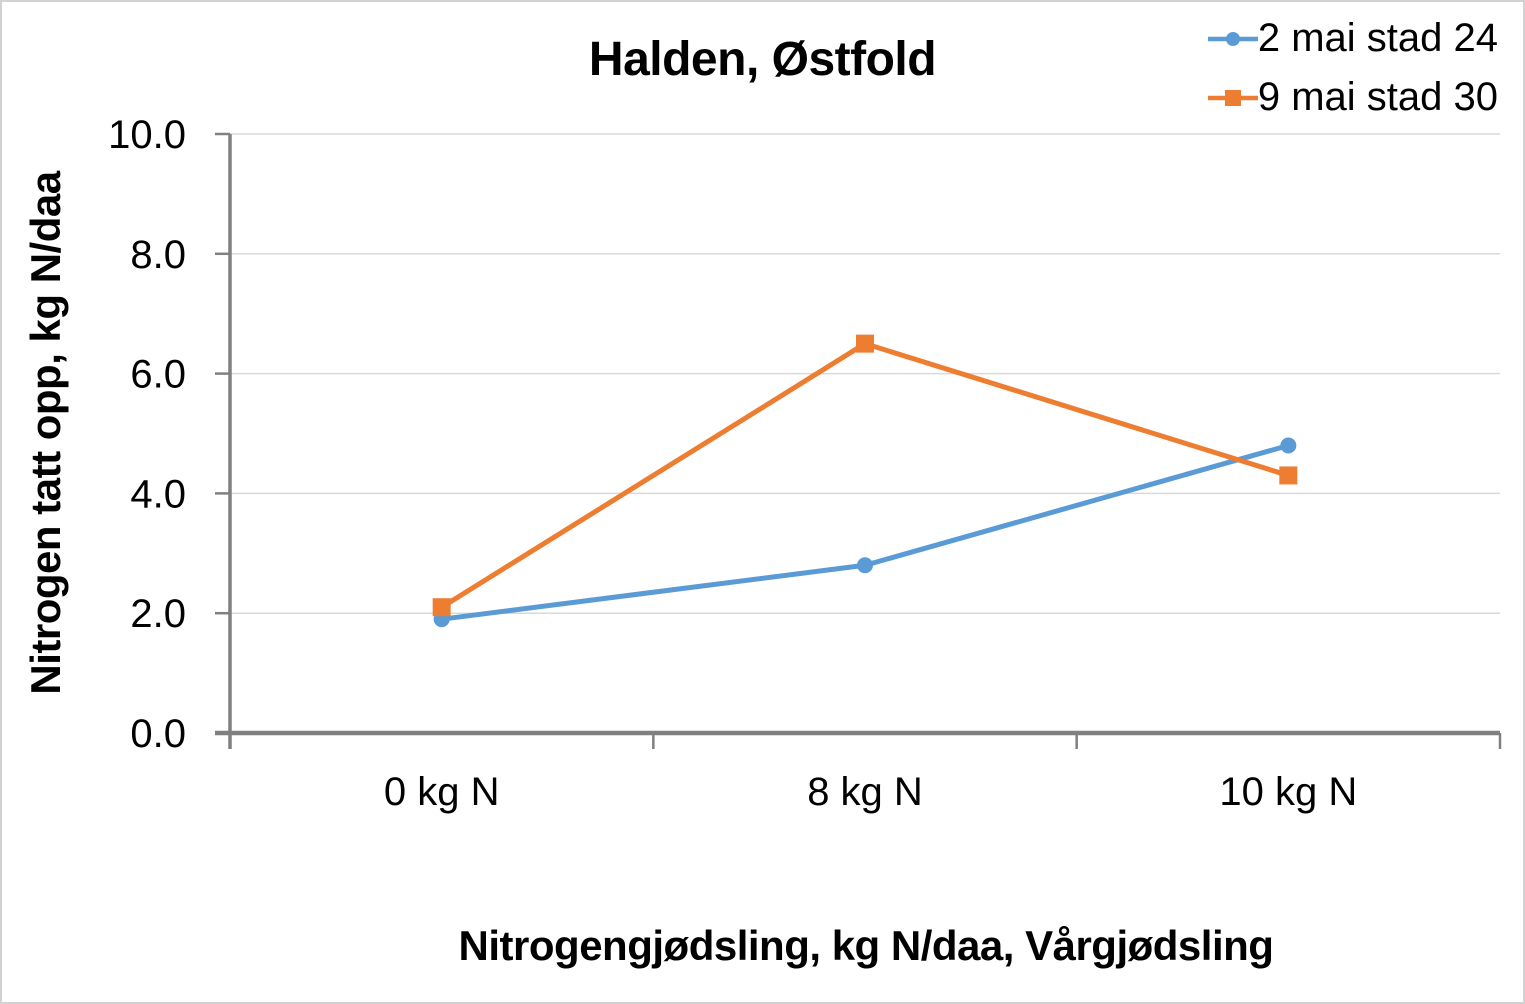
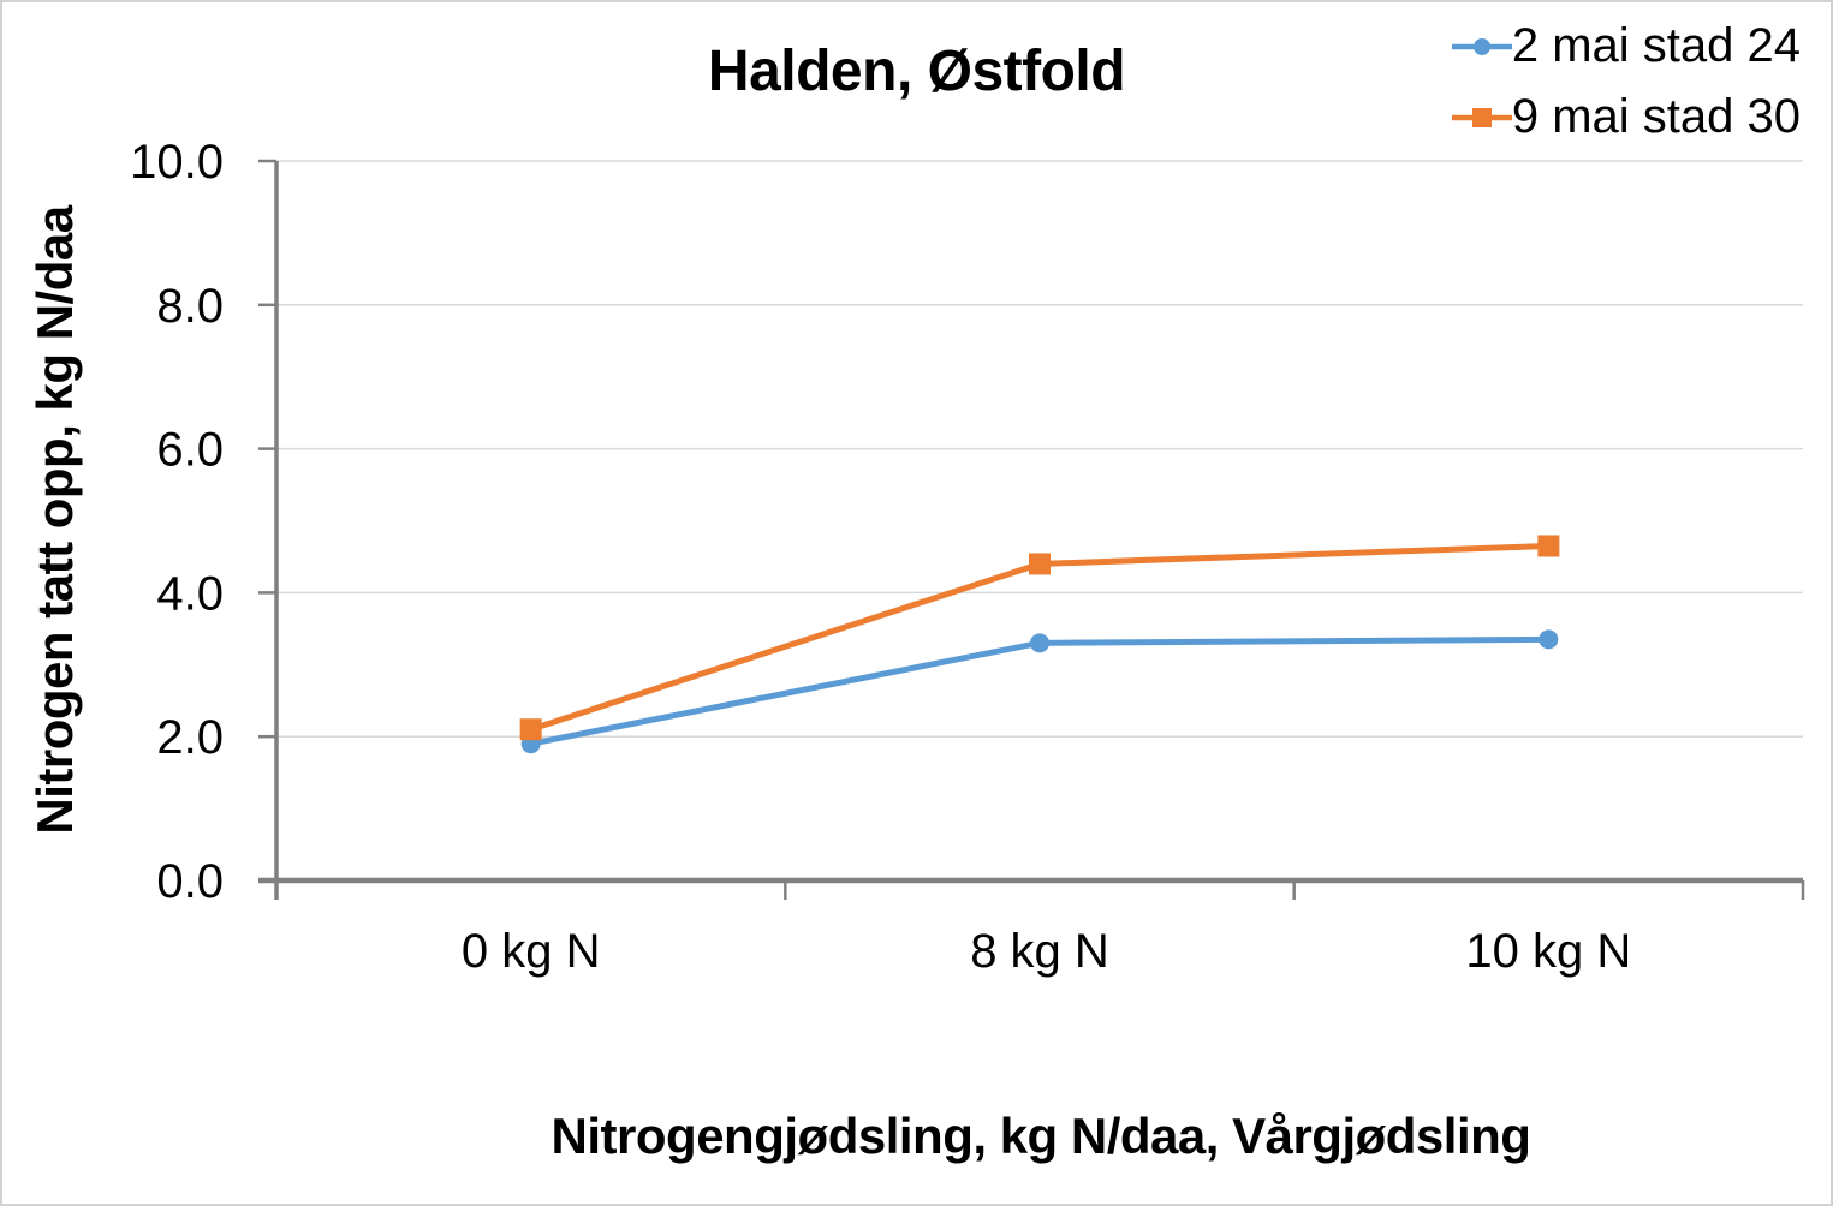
2 mai stad 24/8 kg N: 2.8 -> 3.3
9 mai stad 30/8 kg N: 6.5 -> 4.4
2 mai stad 24/10 kg N: 4.8 -> 3.4
9 mai stad 30/10 kg N: 4.3 -> 4.7
